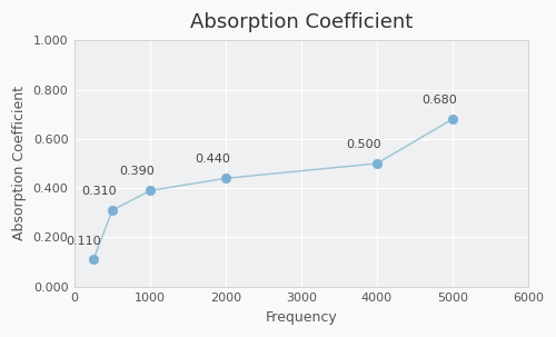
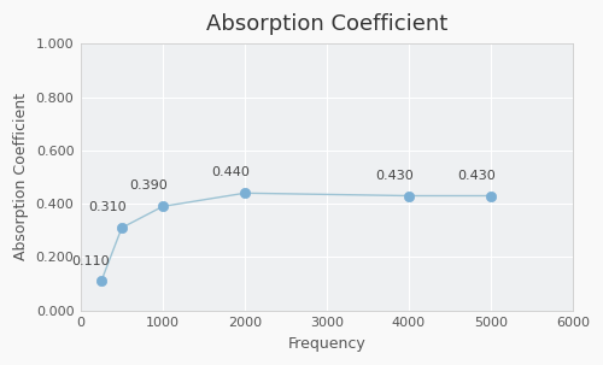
4000: 0.500 -> 0.430
5000: 0.680 -> 0.430
